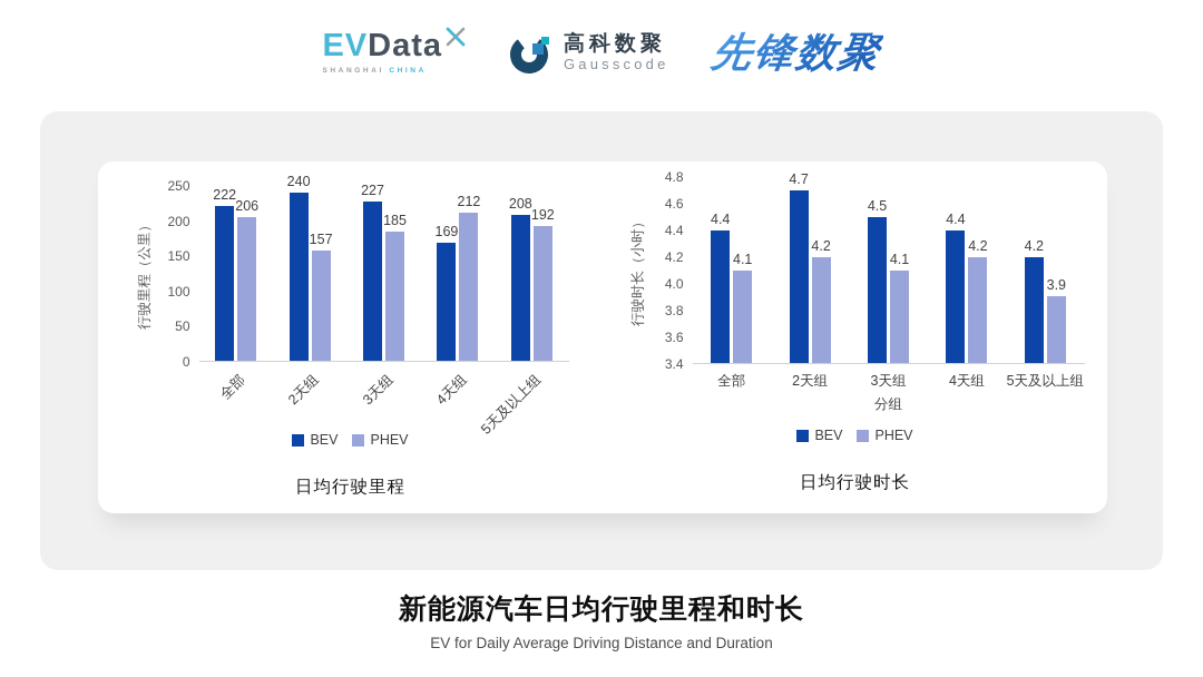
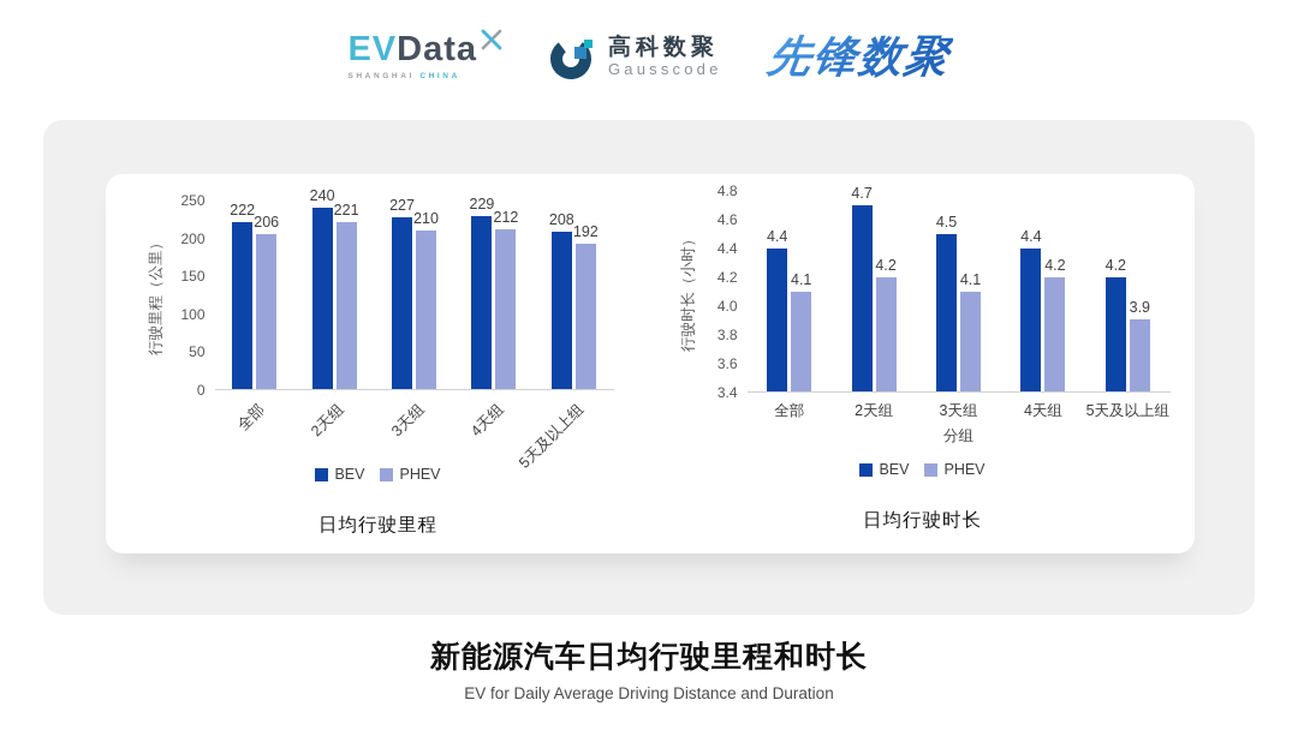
日均行驶里程/PHEV/2天组: 157 -> 221
日均行驶里程/PHEV/3天组: 185 -> 210
日均行驶里程/BEV/4天组: 169 -> 229
